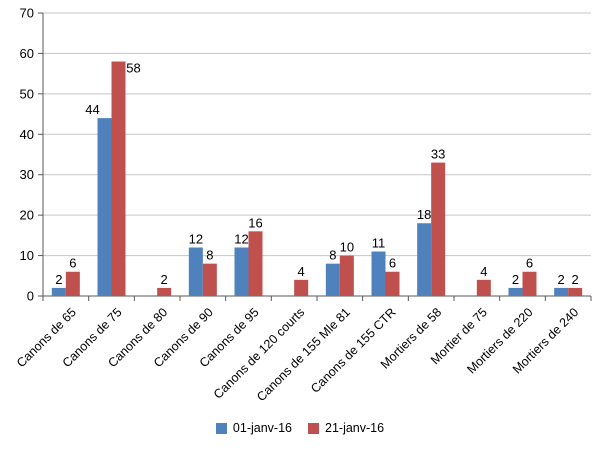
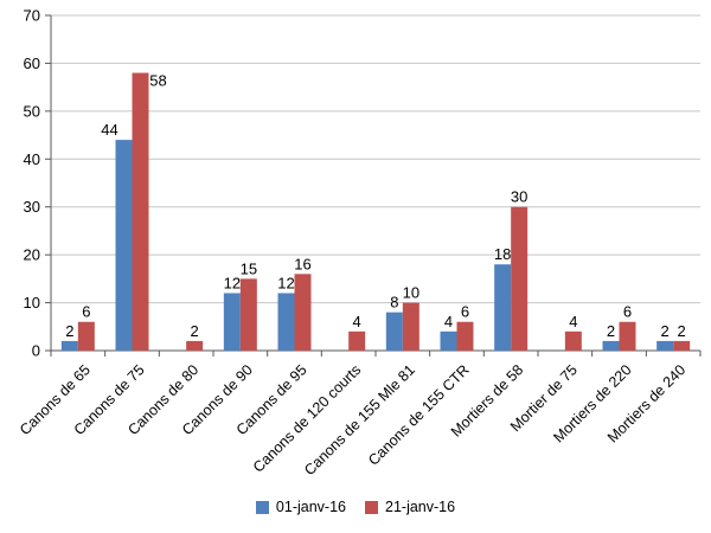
21-janv-16/Canons de 90: 8 -> 15
01-janv-16/Canons de 155 CTR: 11 -> 4
21-janv-16/Mortiers de 58: 33 -> 30
